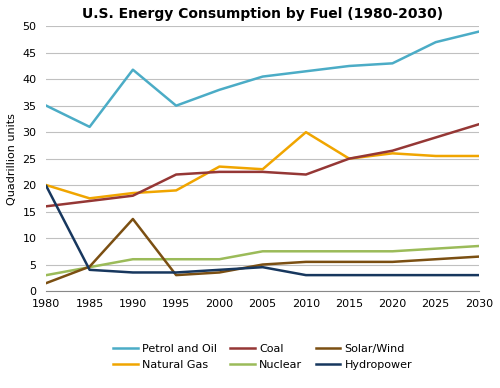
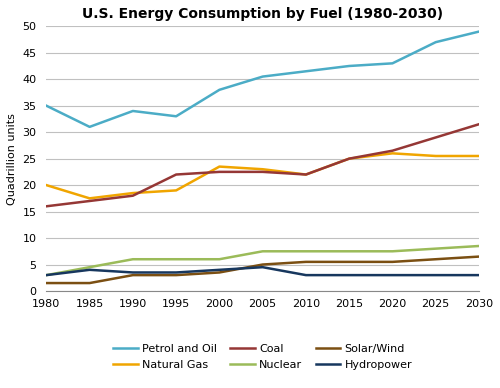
Hydropower/1980: 19.8 -> 3.0
Solar/Wind/1985: 4.6 -> 1.5
Petrol and Oil/1990: 41.8 -> 34.0
Solar/Wind/1990: 13.6 -> 3.0
Petrol and Oil/1995: 35.0 -> 33.0
Natural Gas/2010: 30.0 -> 22.0
